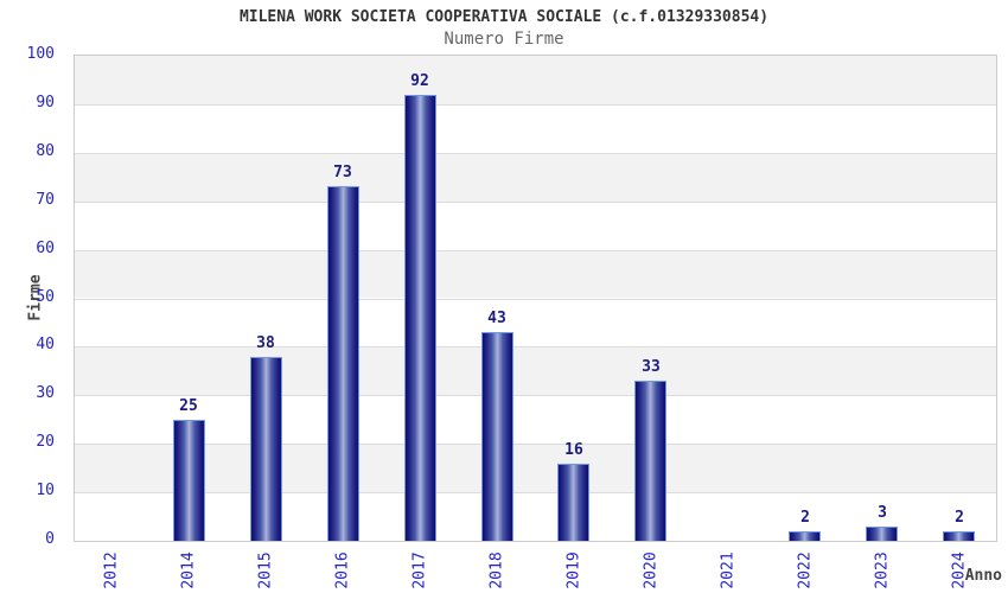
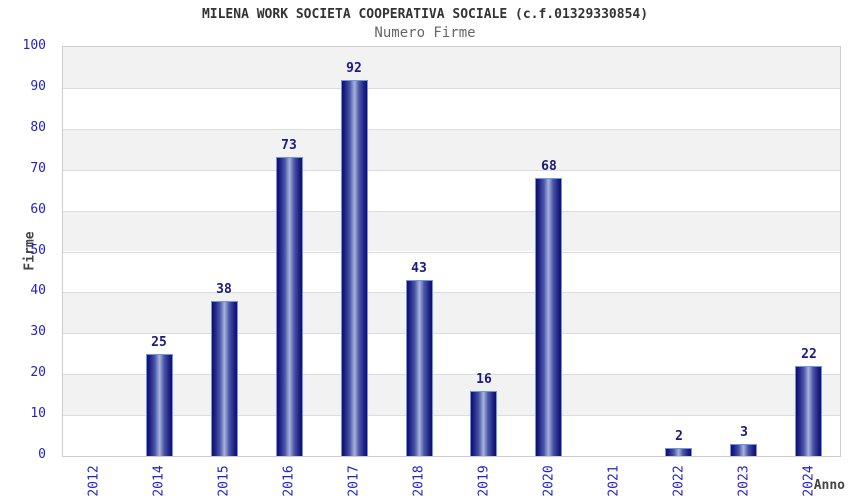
2020: 33 -> 68
2024: 2 -> 22
